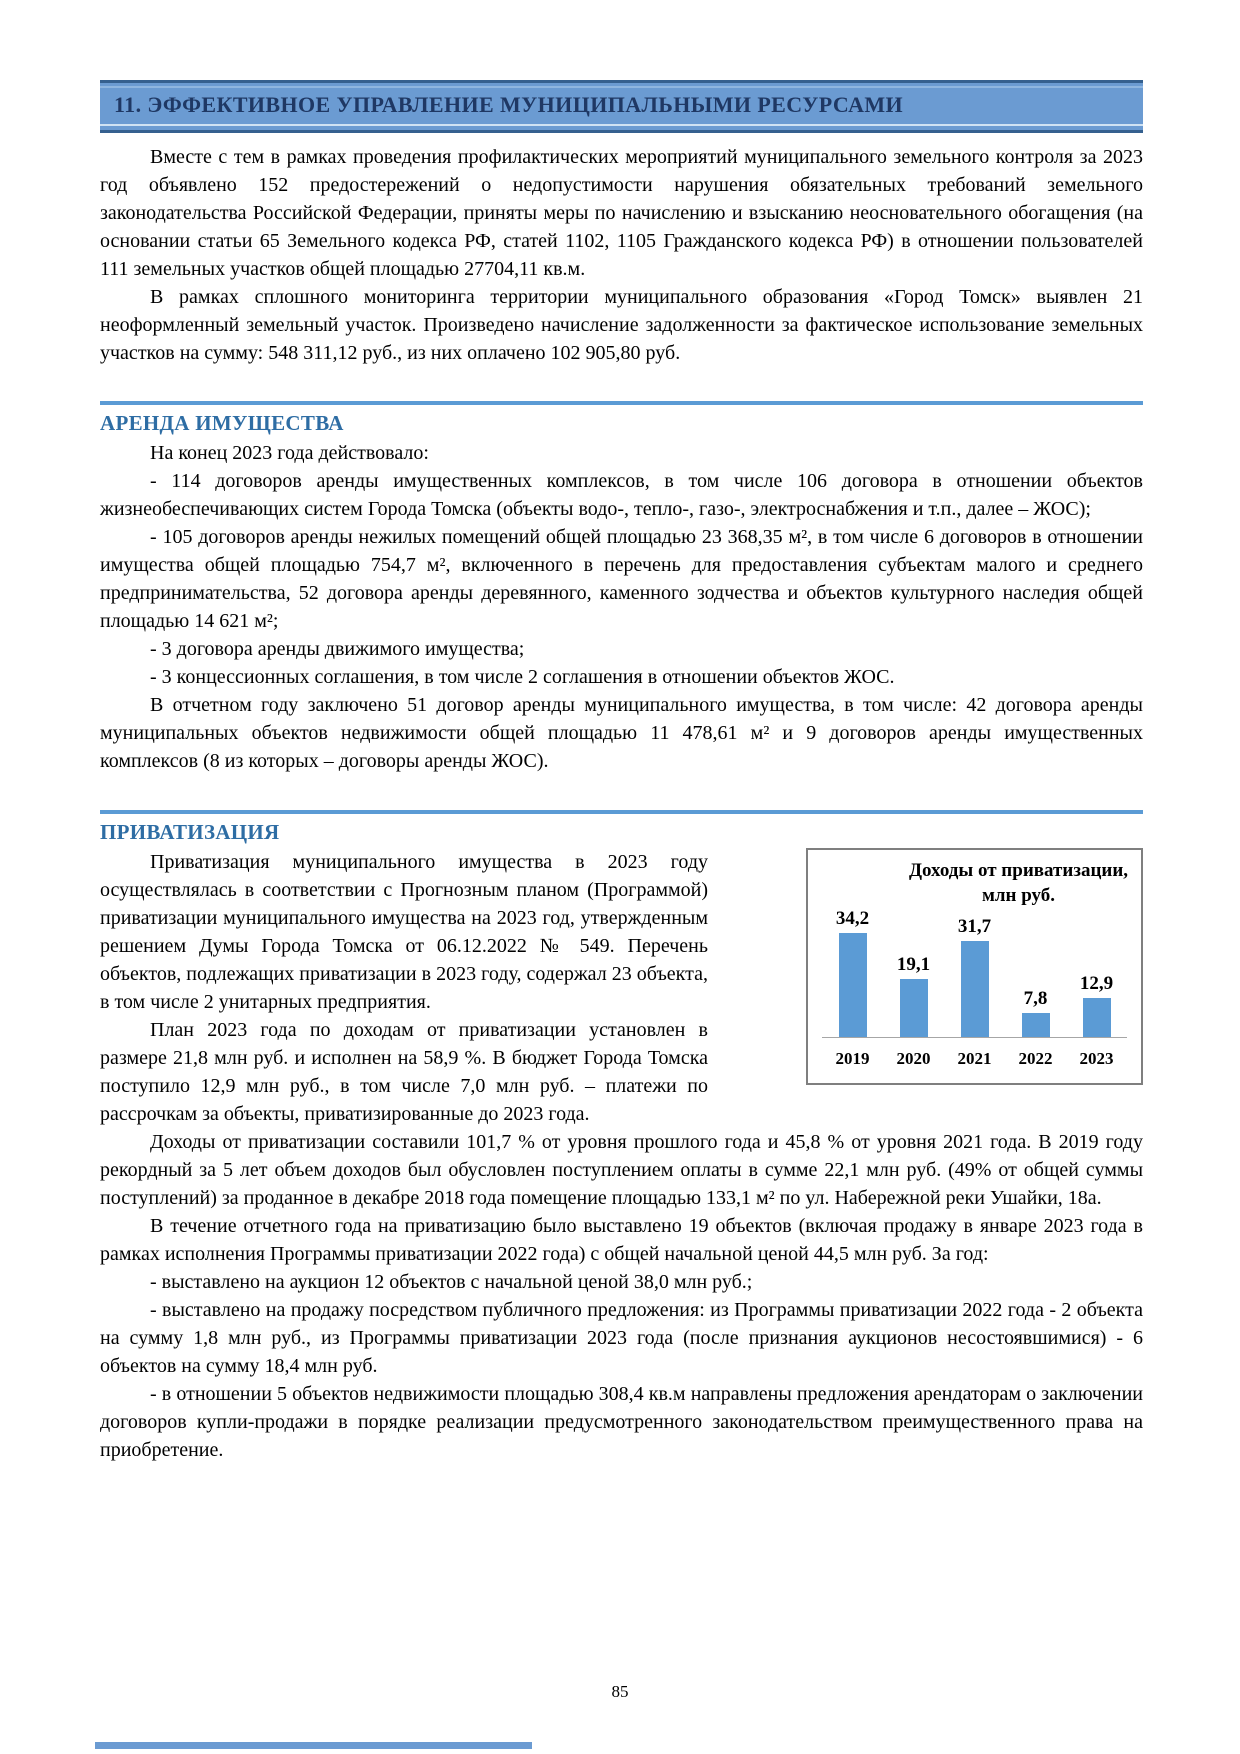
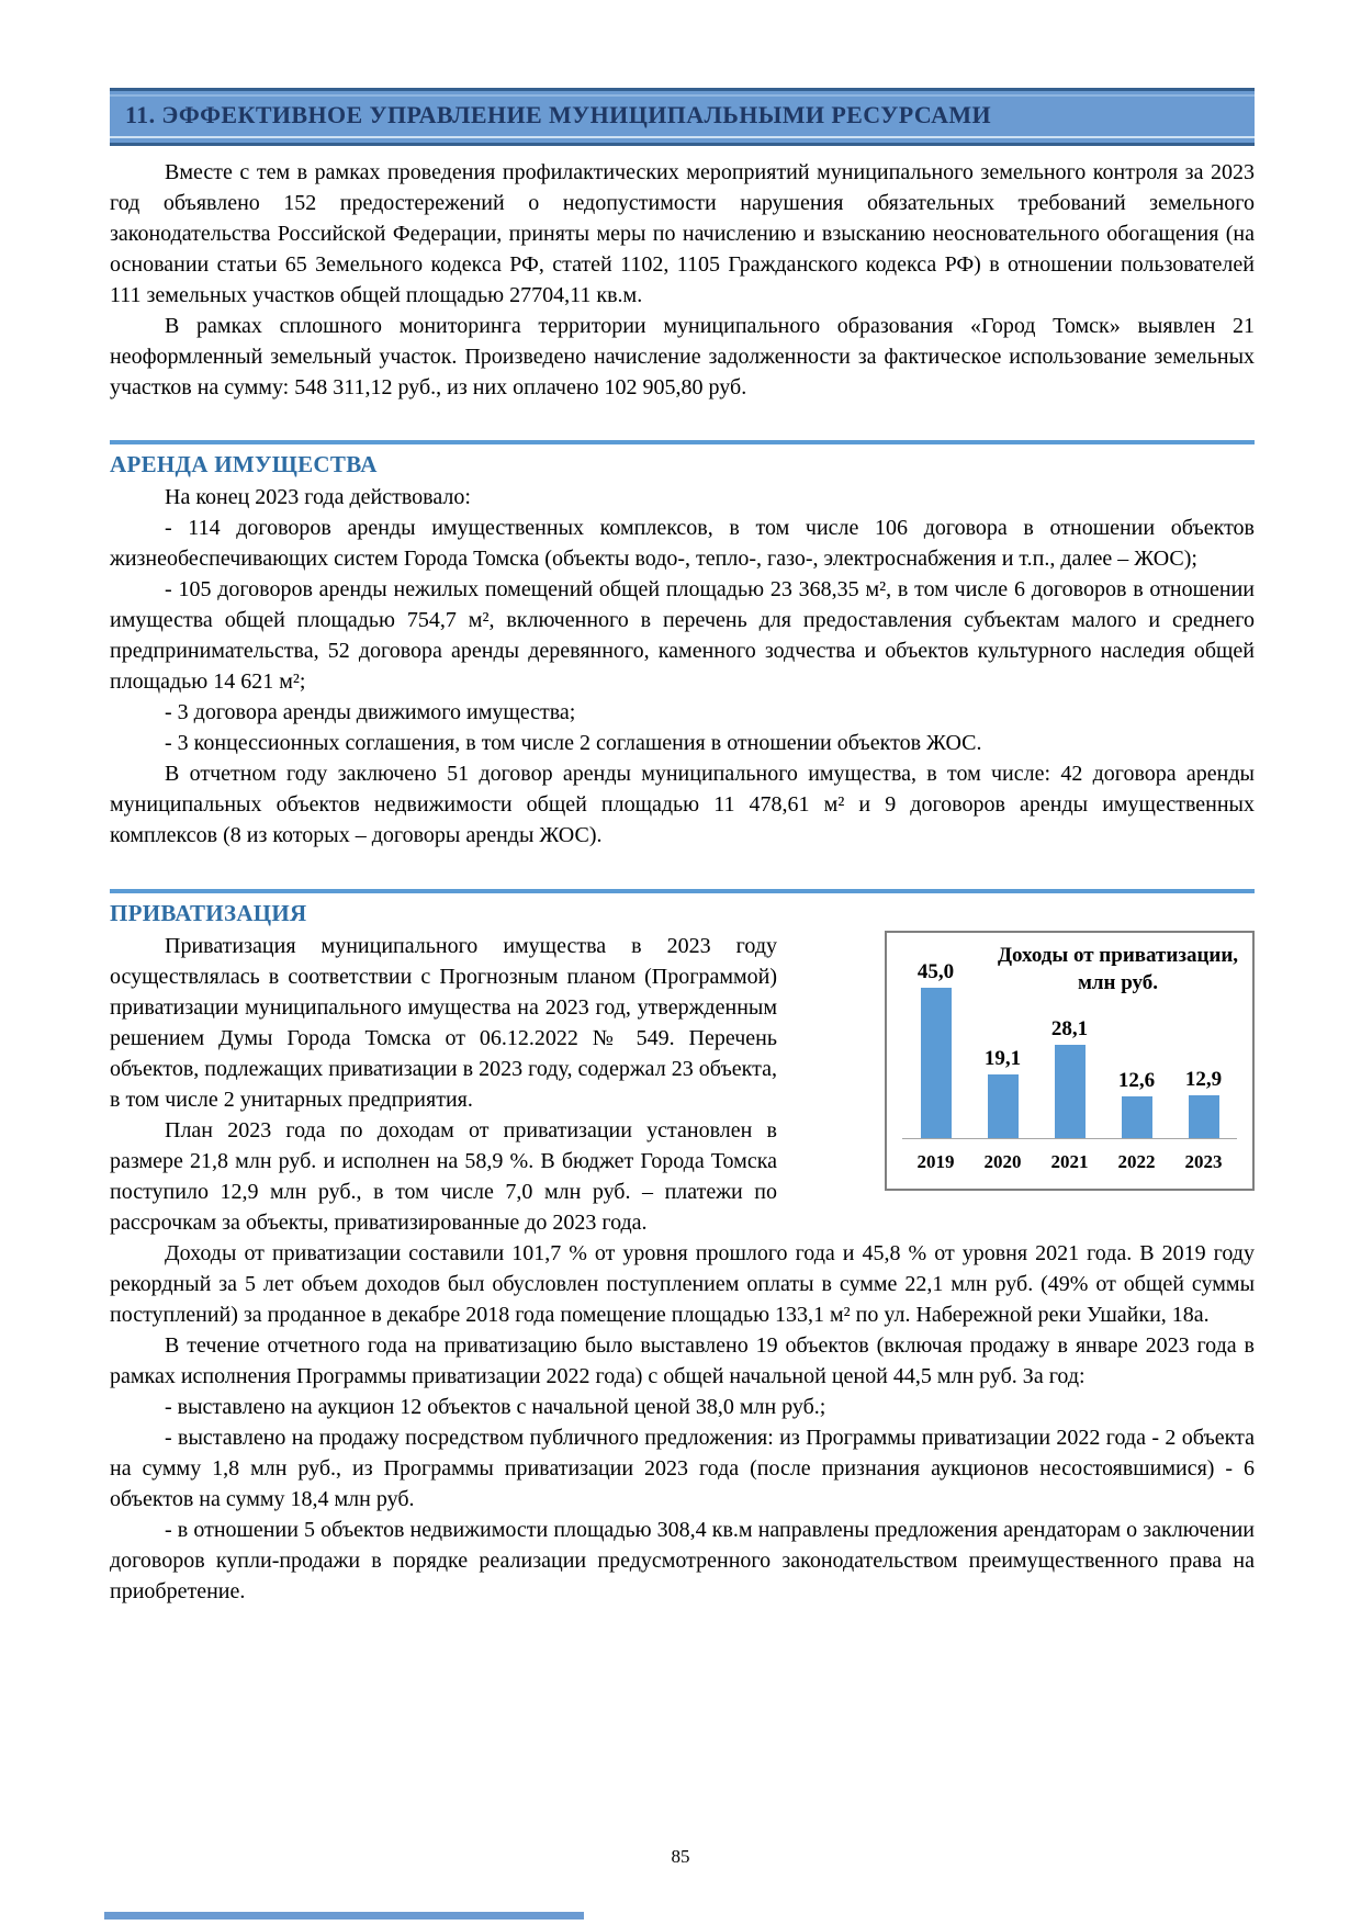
2019: 34,2 -> 45,0
2021: 31,7 -> 28,1
2022: 7,8 -> 12,6
